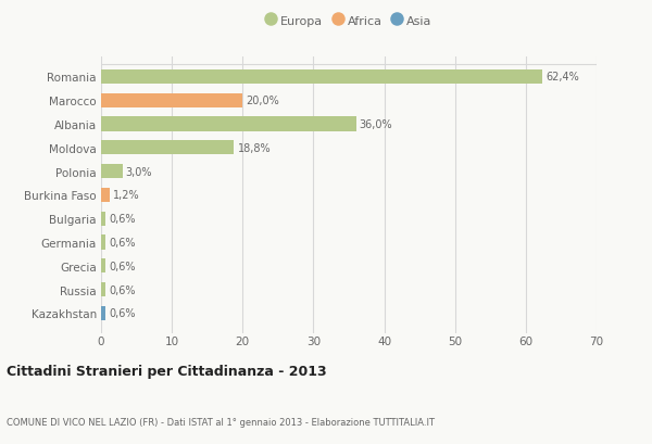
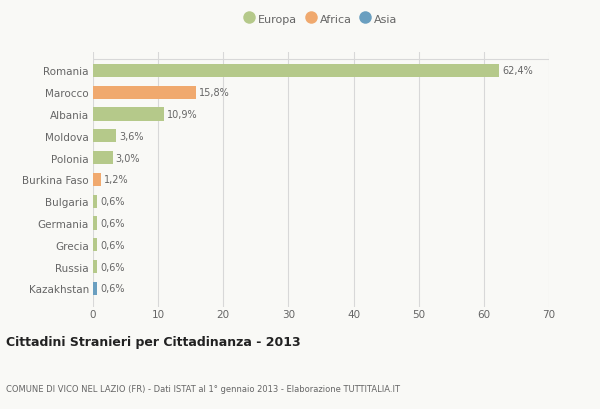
Marocco: 20,0% -> 15,8%
Albania: 36,0% -> 10,9%
Moldova: 18,8% -> 3,6%
